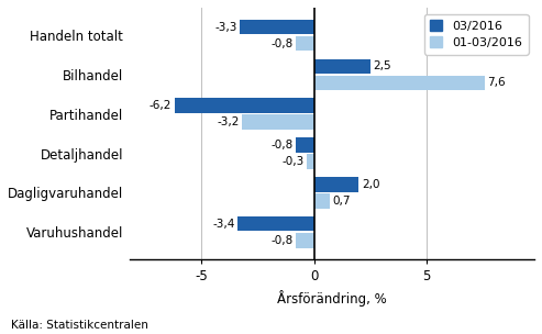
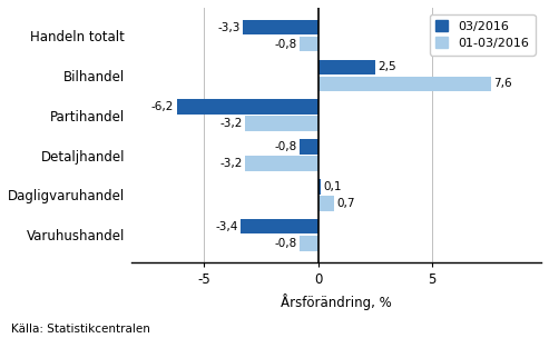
01-03/2016/Detaljhandel: -0,3 -> -3,2
03/2016/Dagligvaruhandel: 2,0 -> 0,1
